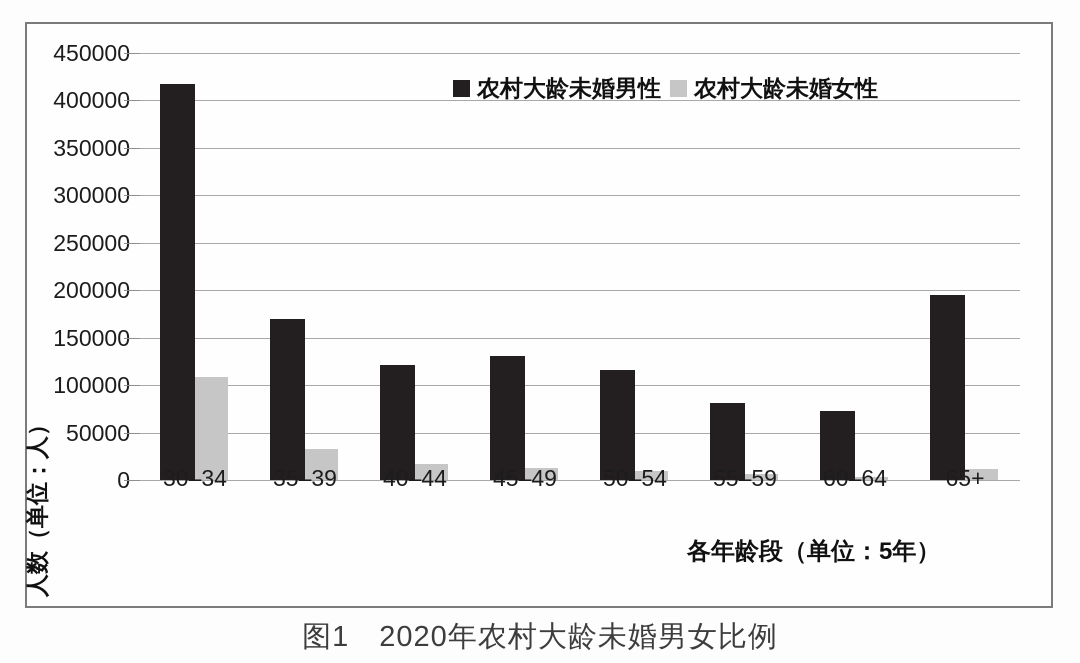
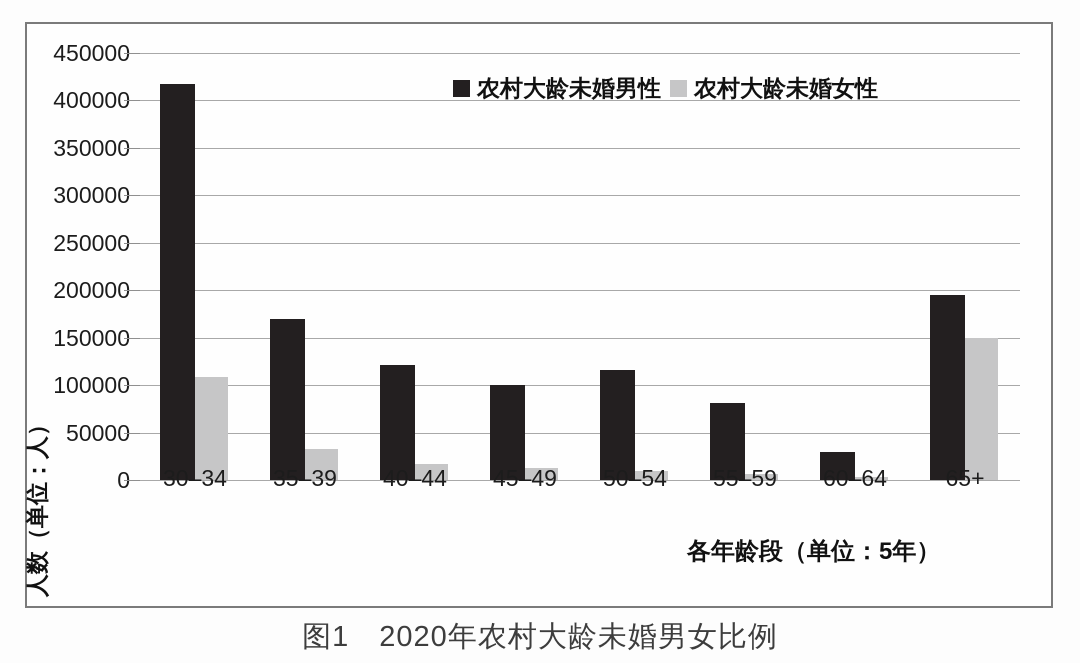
农村大龄未婚男性/45–49: 130000 -> 100000
农村大龄未婚男性/60–64: 70000 -> 30000
农村大龄未婚女性/65+: 10000 -> 150000
